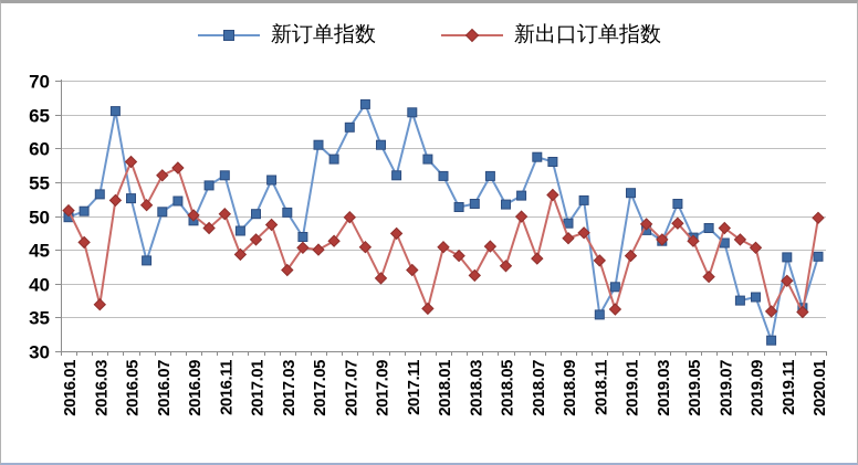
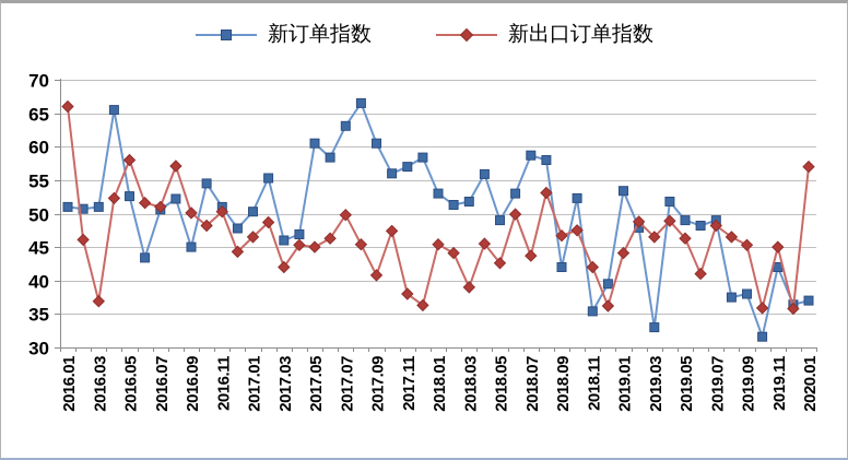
新订单指数/2016.01: 50 -> 51
新出口订单指数/2016.01: 51 -> 66
新订单指数/2016.03: 53 -> 51
新出口订单指数/2016.07: 56 -> 51
新订单指数/2016.09: 49 -> 45
新订单指数/2016.11: 56 -> 51
新订单指数/2017.03: 50 -> 46
新订单指数/2017.11: 65 -> 57
新出口订单指数/2017.11: 42 -> 38
新订单指数/2018.01: 56 -> 53
新出口订单指数/2018.03: 41 -> 39
新订单指数/2018.05: 52 -> 49
新订单指数/2018.09: 49 -> 42
新出口订单指数/2018.11: 43 -> 42
新订单指数/2019.03: 46 -> 33
新订单指数/2019.05: 47 -> 49
新订单指数/2019.07: 46 -> 49
新订单指数/2019.11: 44 -> 42
新出口订单指数/2019.11: 40 -> 45
新订单指数/2020.01: 44 -> 37
新出口订单指数/2020.01: 50 -> 57
